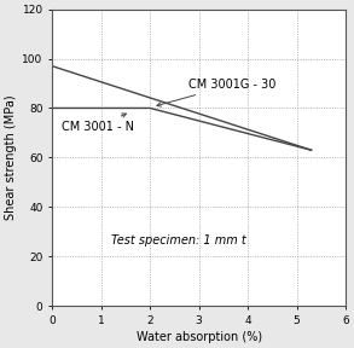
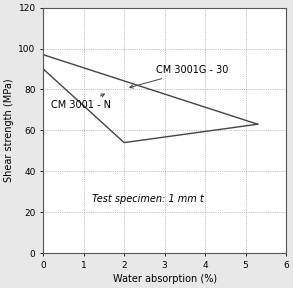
0: 80 -> 90
2: 80 -> 54
